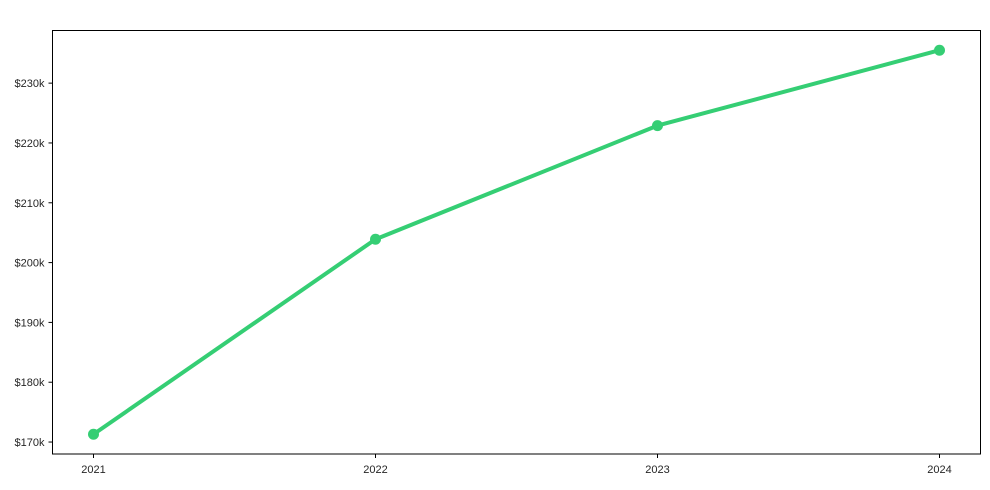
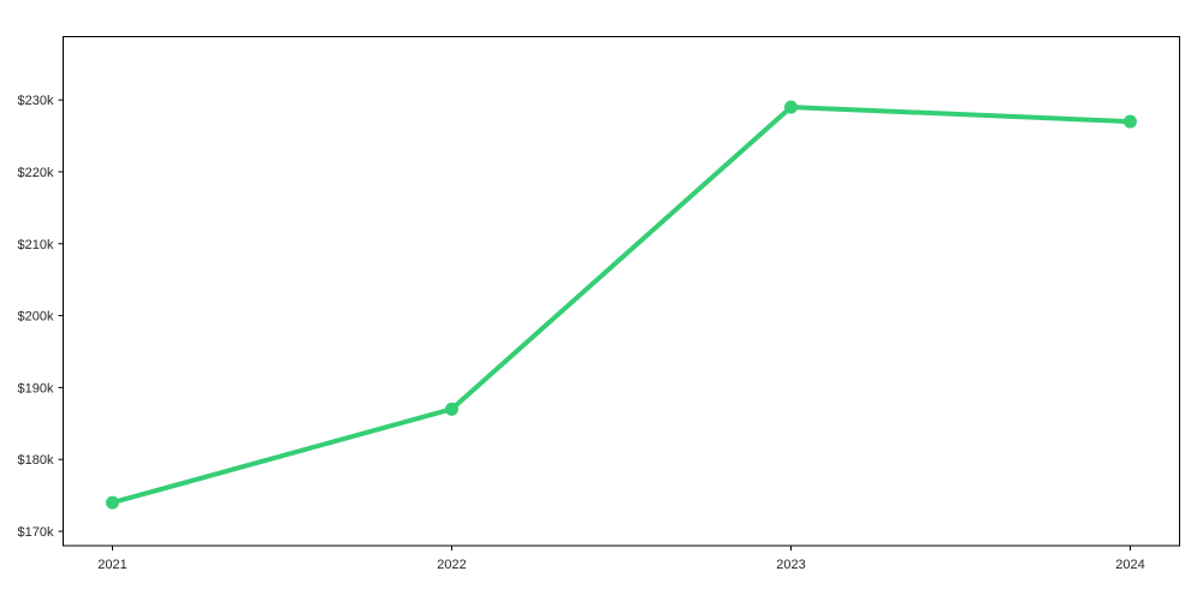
2021: $171k -> $174k
2022: $204k -> $187k
2023: $223k -> $229k
2024: $236k -> $227k
